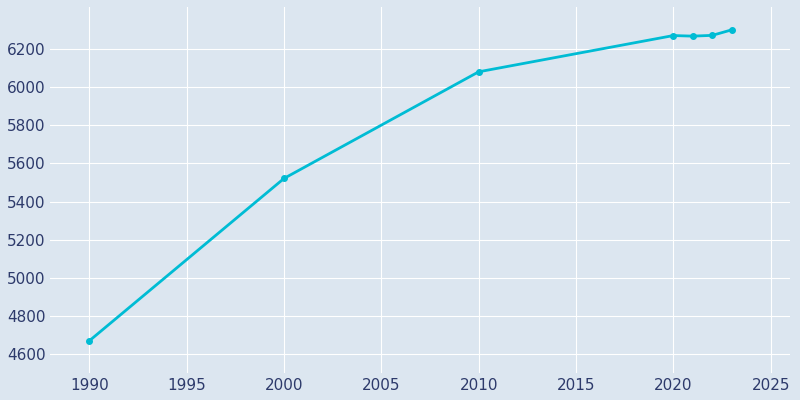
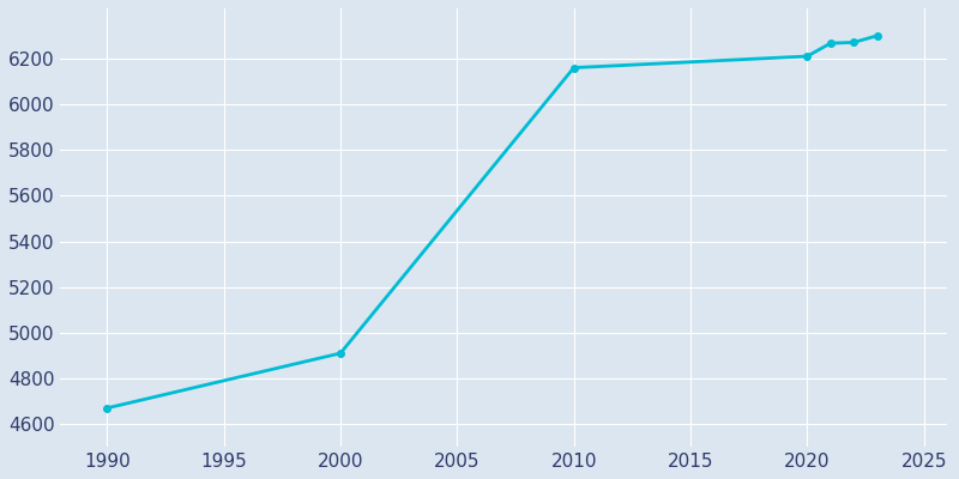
2000: 5520 -> 4910
2010: 6080 -> 6160
2020: 6270 -> 6210
